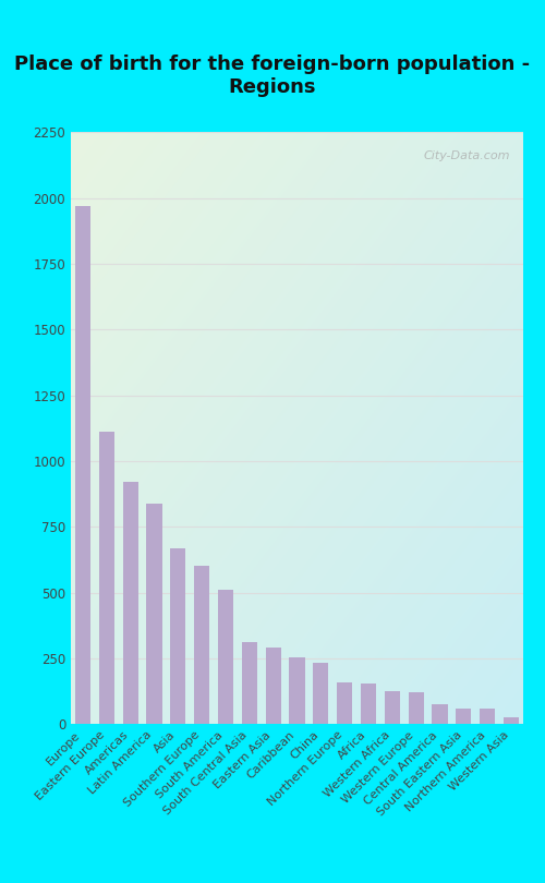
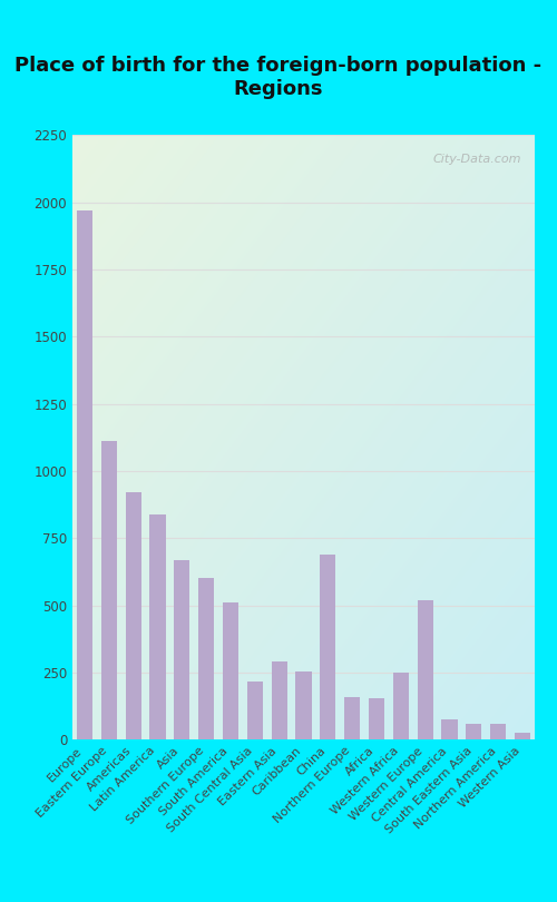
South Central Asia: 310 -> 215
China: 235 -> 690
Western Africa: 125 -> 250
Western Europe: 120 -> 520
